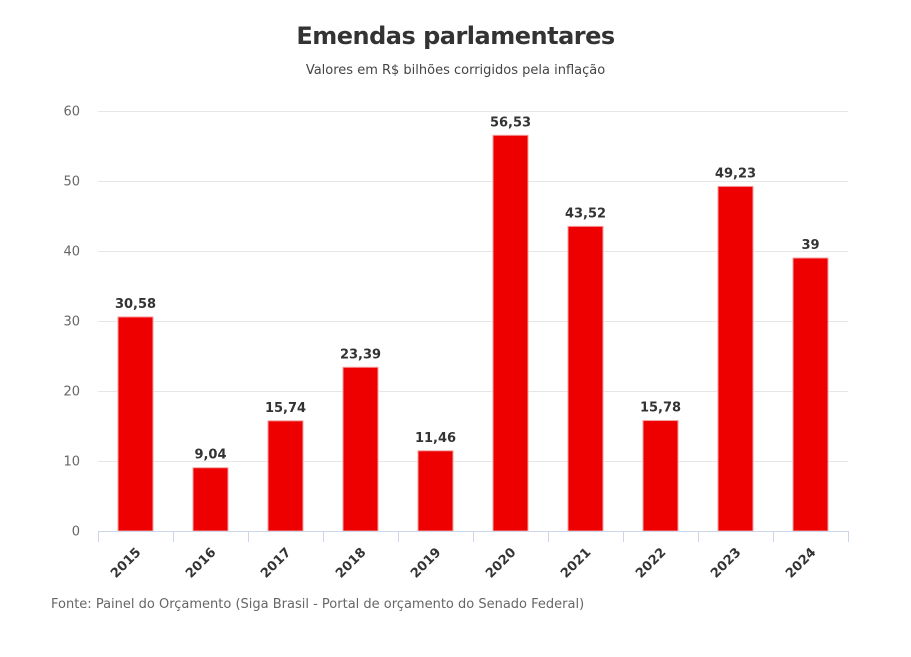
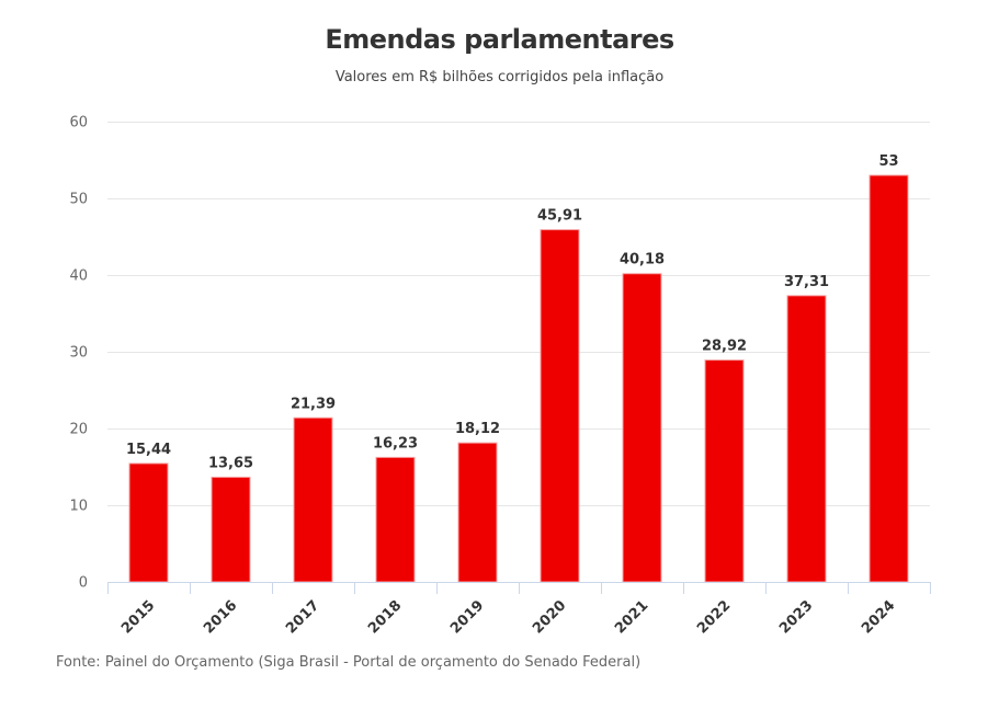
2015: 30,58 -> 15,44
2016: 9,04 -> 13,65
2017: 15,74 -> 21,39
2018: 23,39 -> 16,23
2019: 11,46 -> 18,12
2020: 56,53 -> 45,91
2021: 43,52 -> 40,18
2022: 15,78 -> 28,92
2023: 49,23 -> 37,31
2024: 39 -> 53
